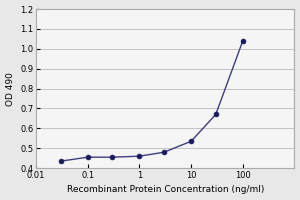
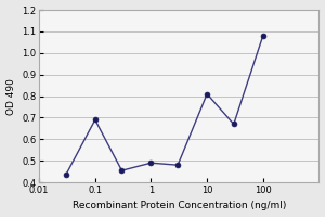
0.1: 0.46 -> 0.69
1: 0.46 -> 0.49
10: 0.54 -> 0.81
100: 1.04 -> 1.08
